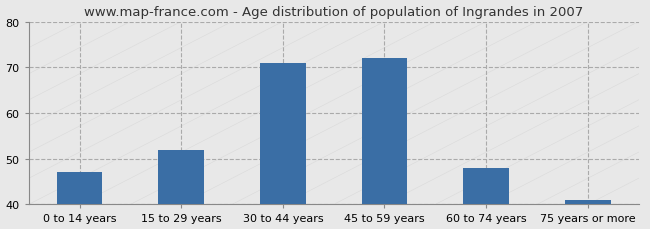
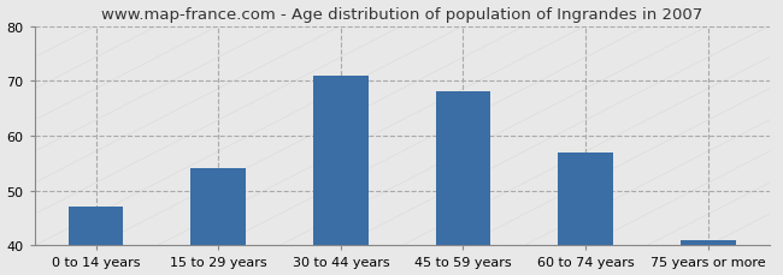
15 to 29 years: 52 -> 54
45 to 59 years: 72 -> 68
60 to 74 years: 48 -> 57
